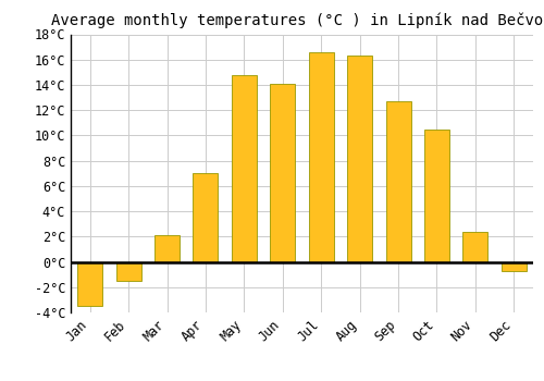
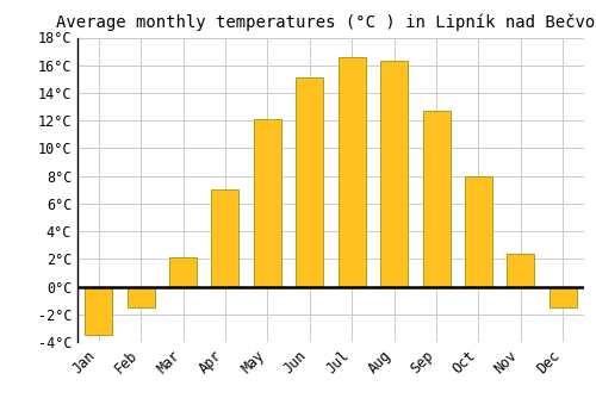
May: 14.8°C -> 12.1°C
Jun: 14.1°C -> 15.1°C
Oct: 10.5°C -> 8.0°C
Dec: -0.7°C -> -1.5°C
